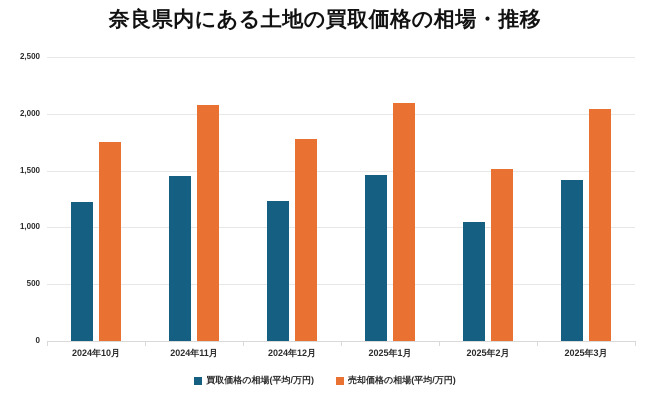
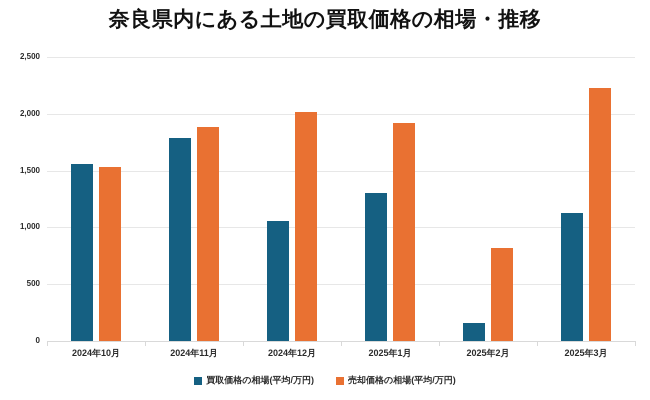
買取価格の相場(平均/万円)/2024年10月: 1220 -> 1560
売却価格の相場(平均/万円)/2024年10月: 1750 -> 1530
買取価格の相場(平均/万円)/2024年11月: 1460 -> 1790
売却価格の相場(平均/万円)/2024年11月: 2080 -> 1880
買取価格の相場(平均/万円)/2024年12月: 1240 -> 1060
売却価格の相場(平均/万円)/2024年12月: 1780 -> 2020
買取価格の相場(平均/万円)/2025年1月: 1460 -> 1300
売却価格の相場(平均/万円)/2025年1月: 2100 -> 1920
買取価格の相場(平均/万円)/2025年2月: 1050 -> 160
売却価格の相場(平均/万円)/2025年2月: 1510 -> 820
買取価格の相場(平均/万円)/2025年3月: 1420 -> 1130
売却価格の相場(平均/万円)/2025年3月: 2040 -> 2230
